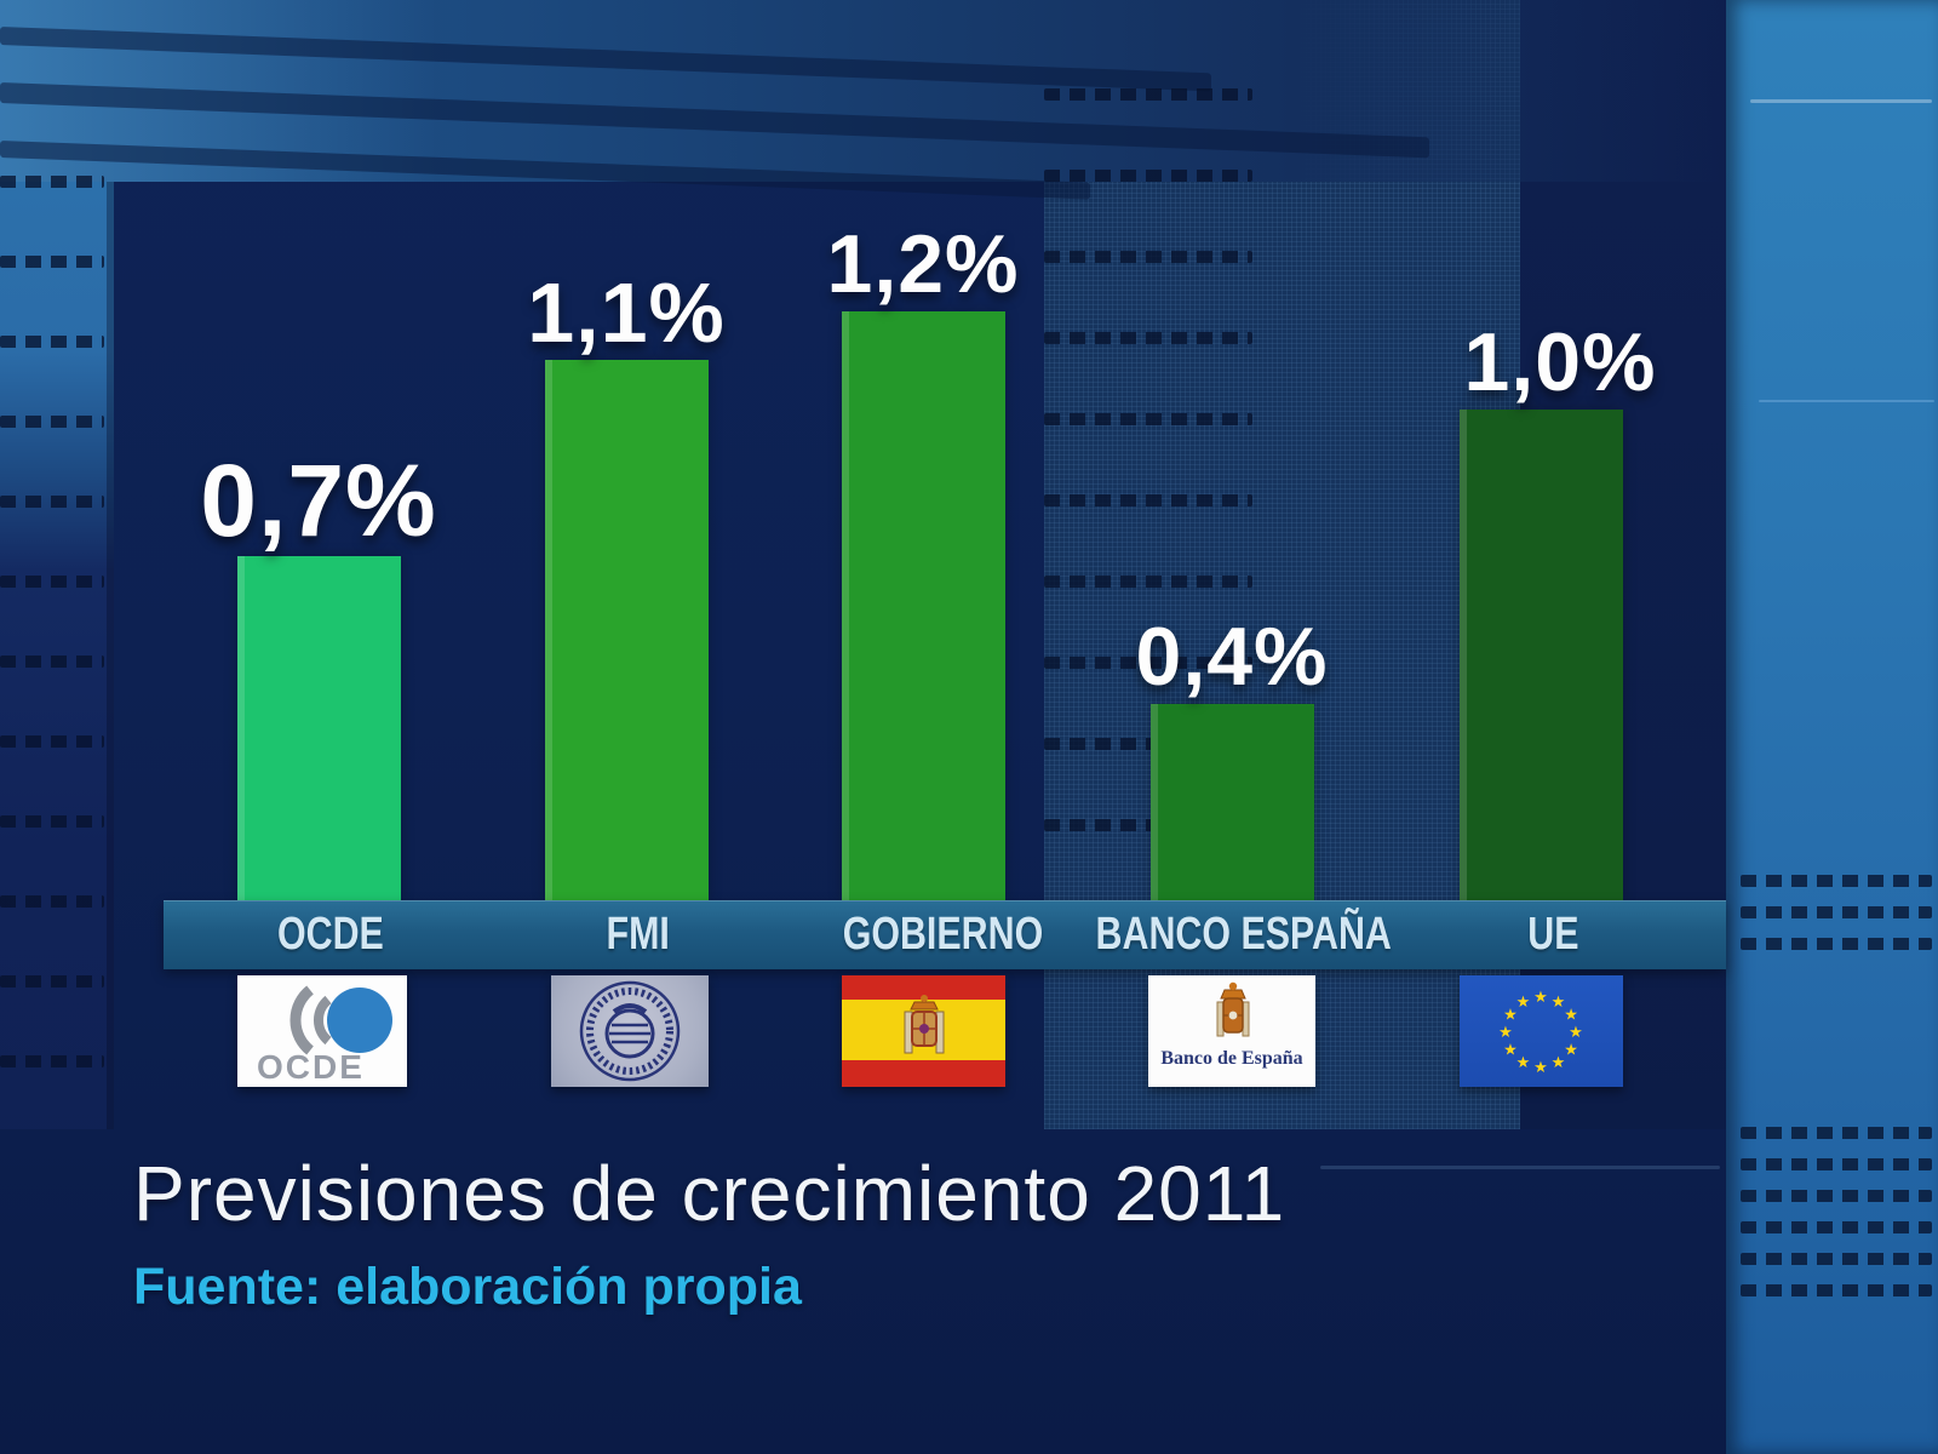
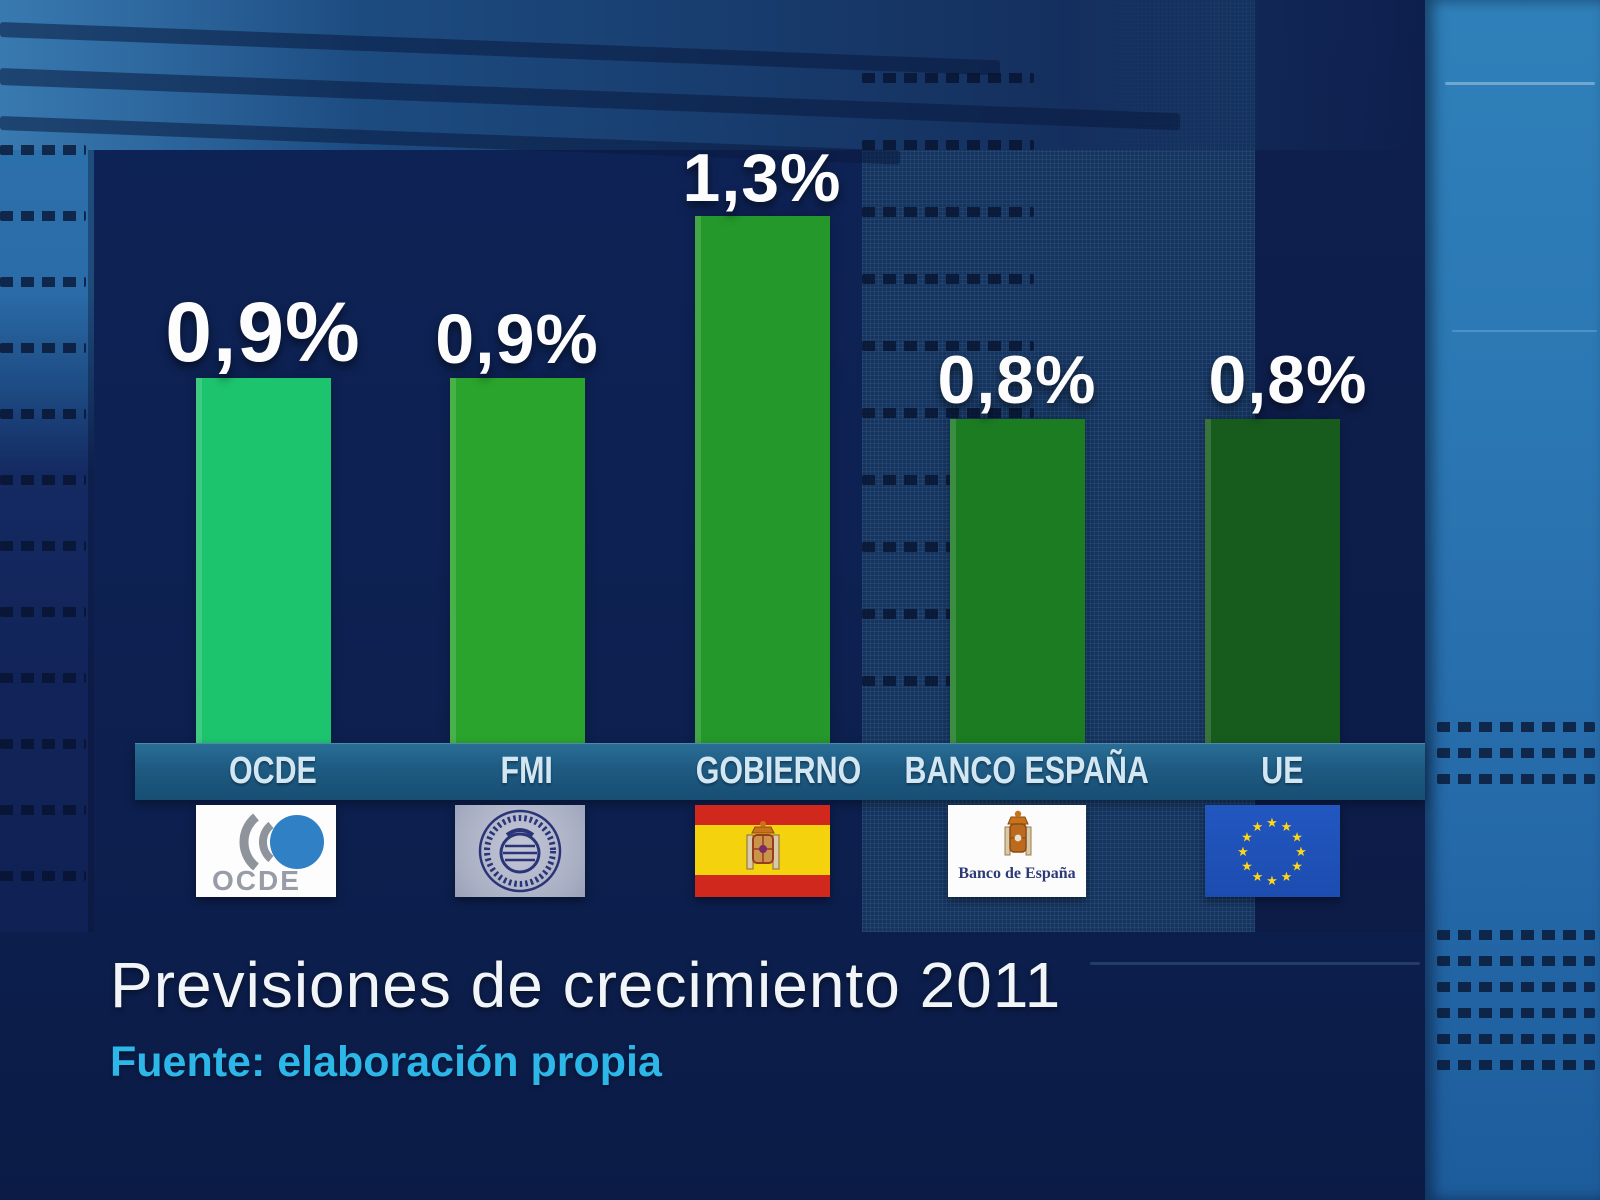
OCDE: 0,7% -> 0,9%
FMI: 1,1% -> 0,9%
GOBIERNO: 1,2% -> 1,3%
BANCO ESPAÑA: 0,4% -> 0,8%
UE: 1,0% -> 0,8%
